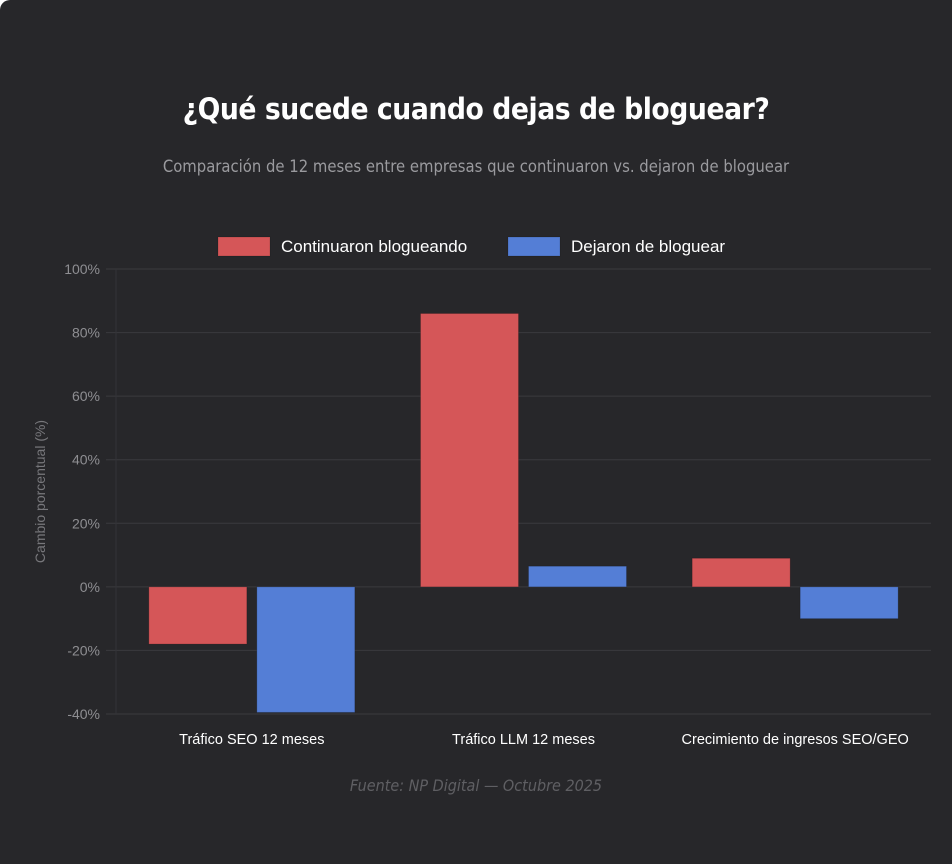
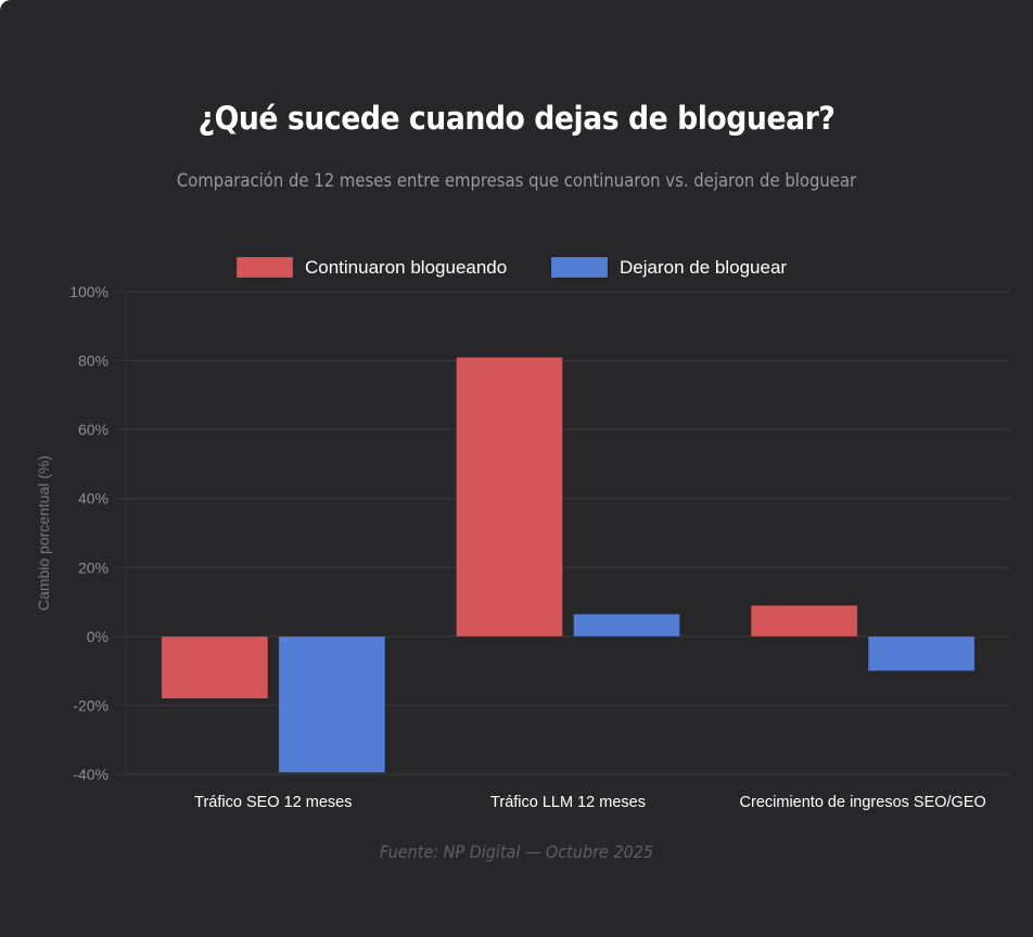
Continuaron blogueando/Tráfico LLM 12 meses: 86% -> 81%
